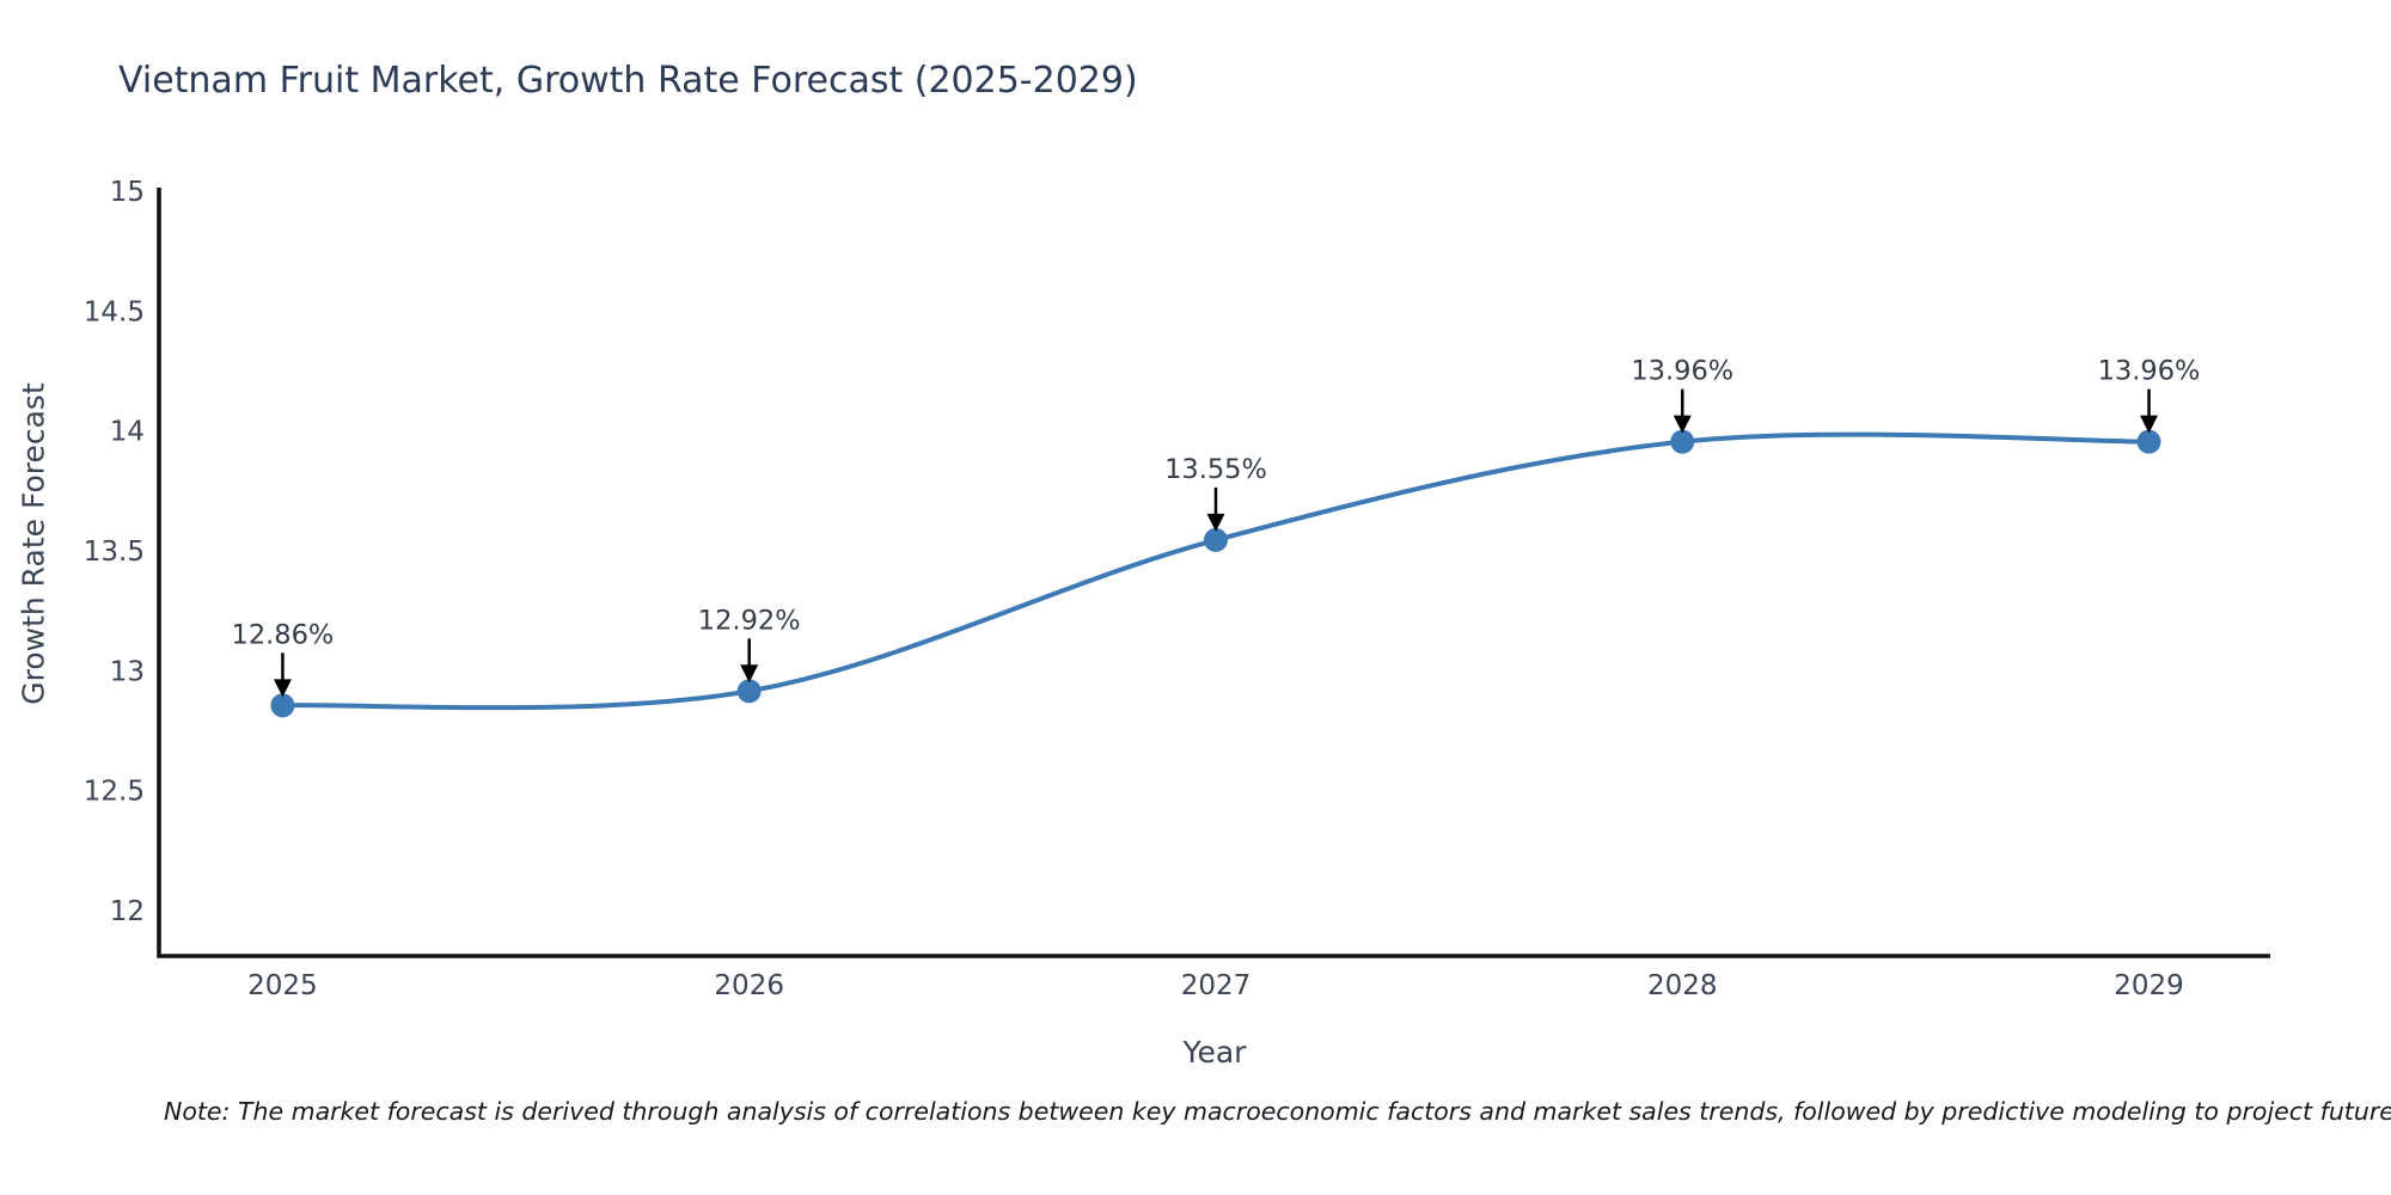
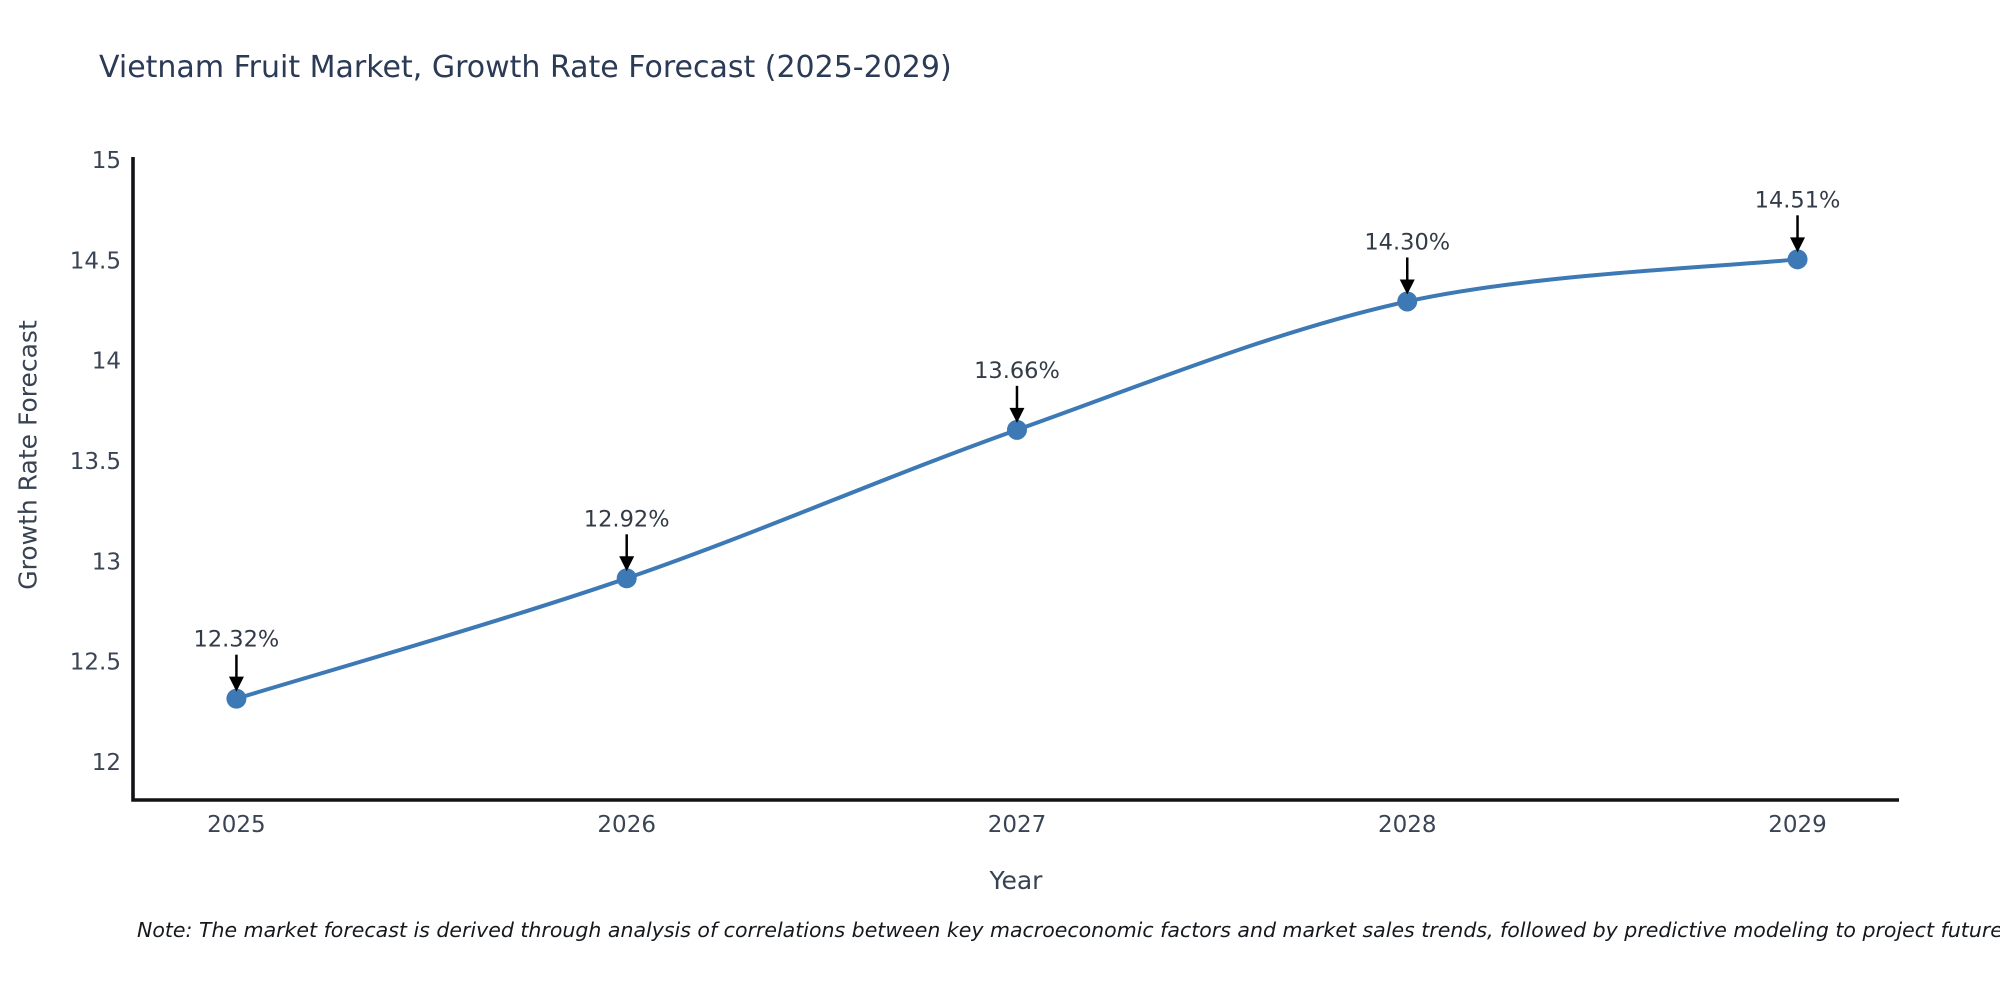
2025: 12.86% -> 12.32%
2027: 13.55% -> 13.66%
2028: 13.96% -> 14.30%
2029: 13.96% -> 14.51%
